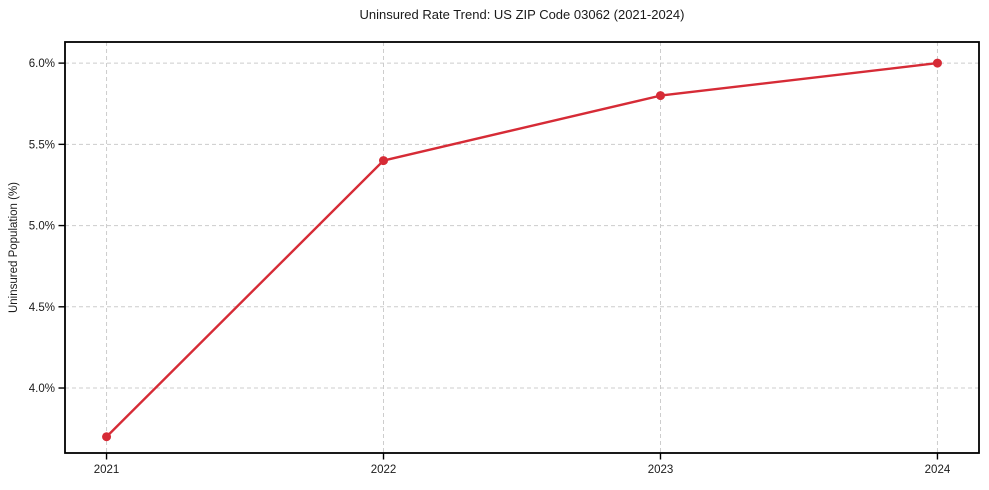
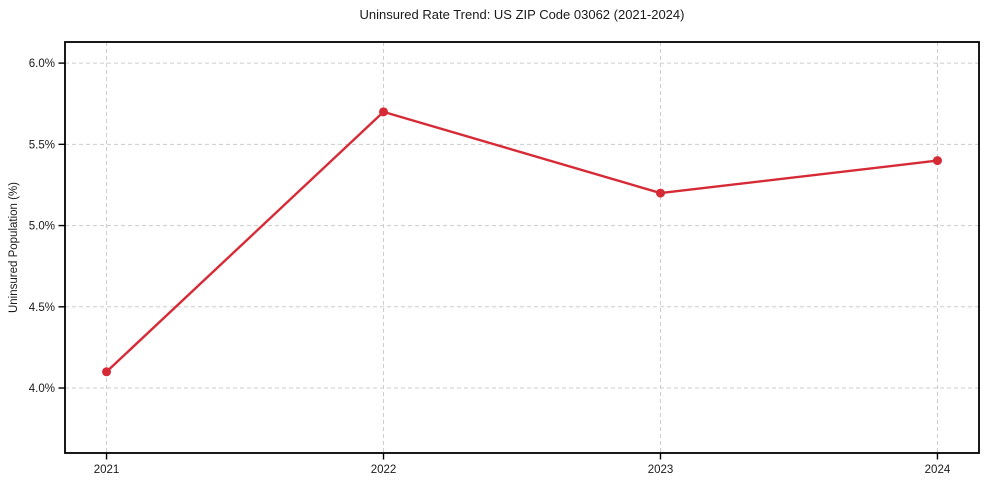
2021: 3.7% -> 4.1%
2022: 5.4% -> 5.7%
2023: 5.8% -> 5.2%
2024: 6.0% -> 5.4%
